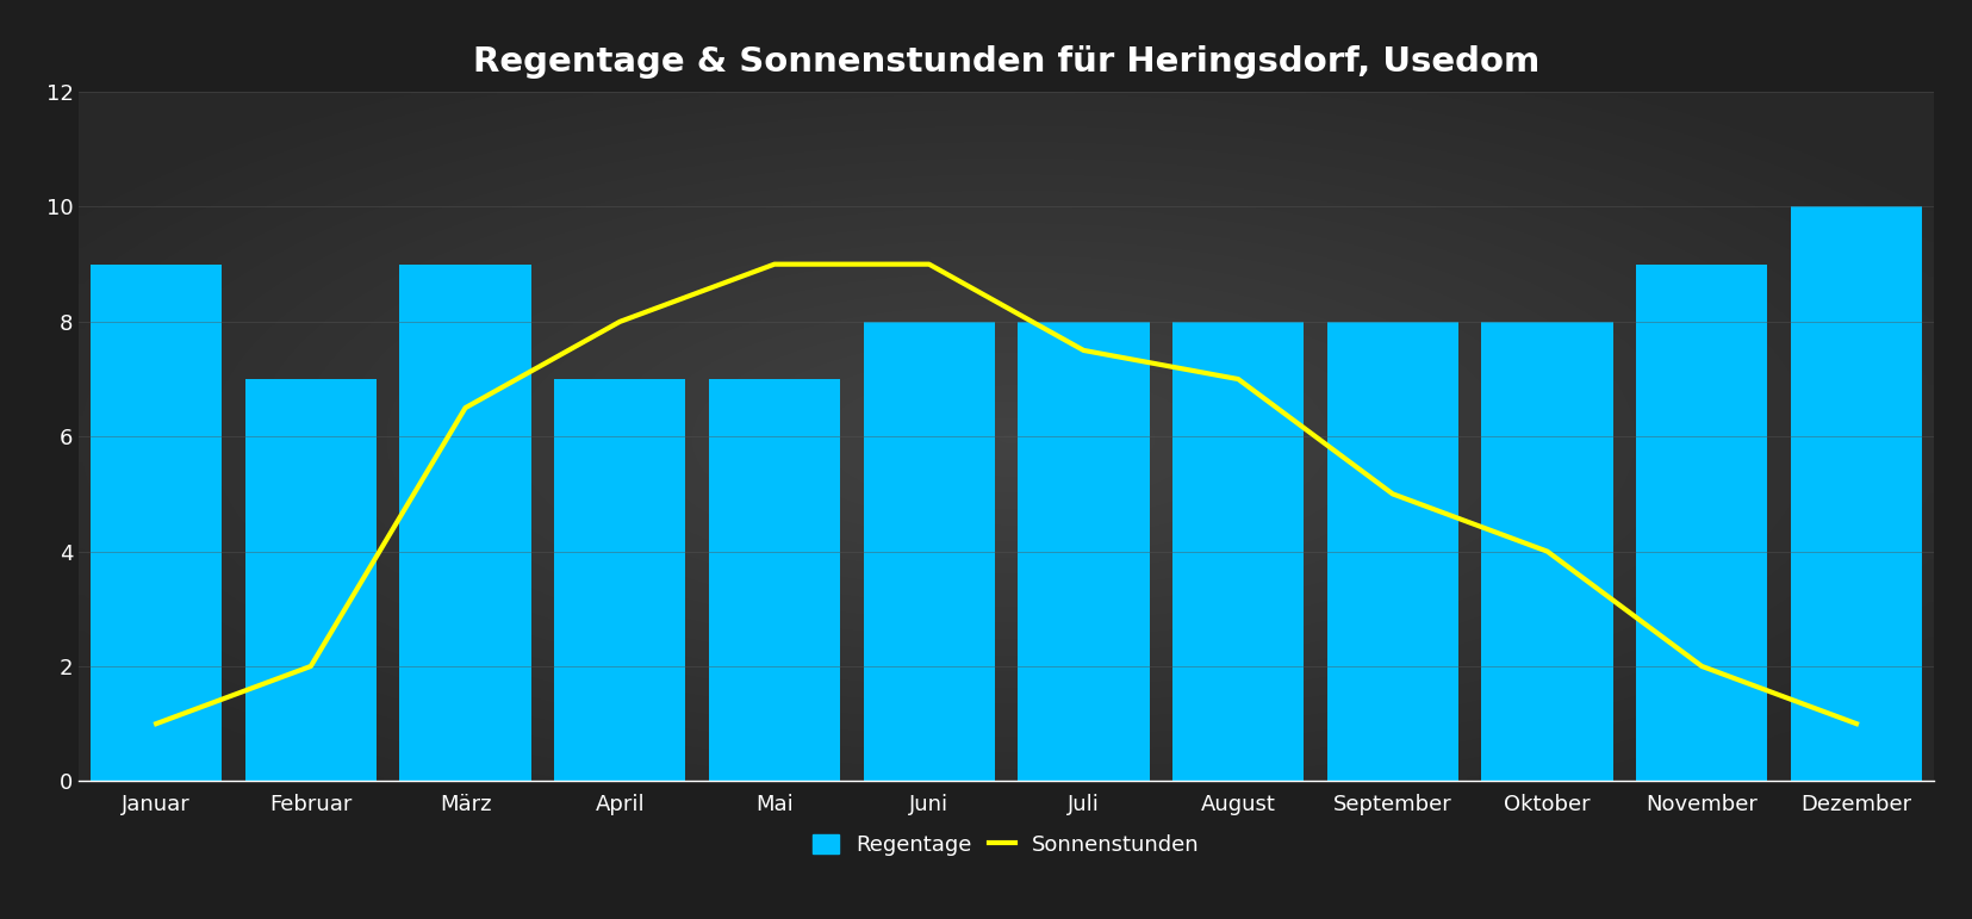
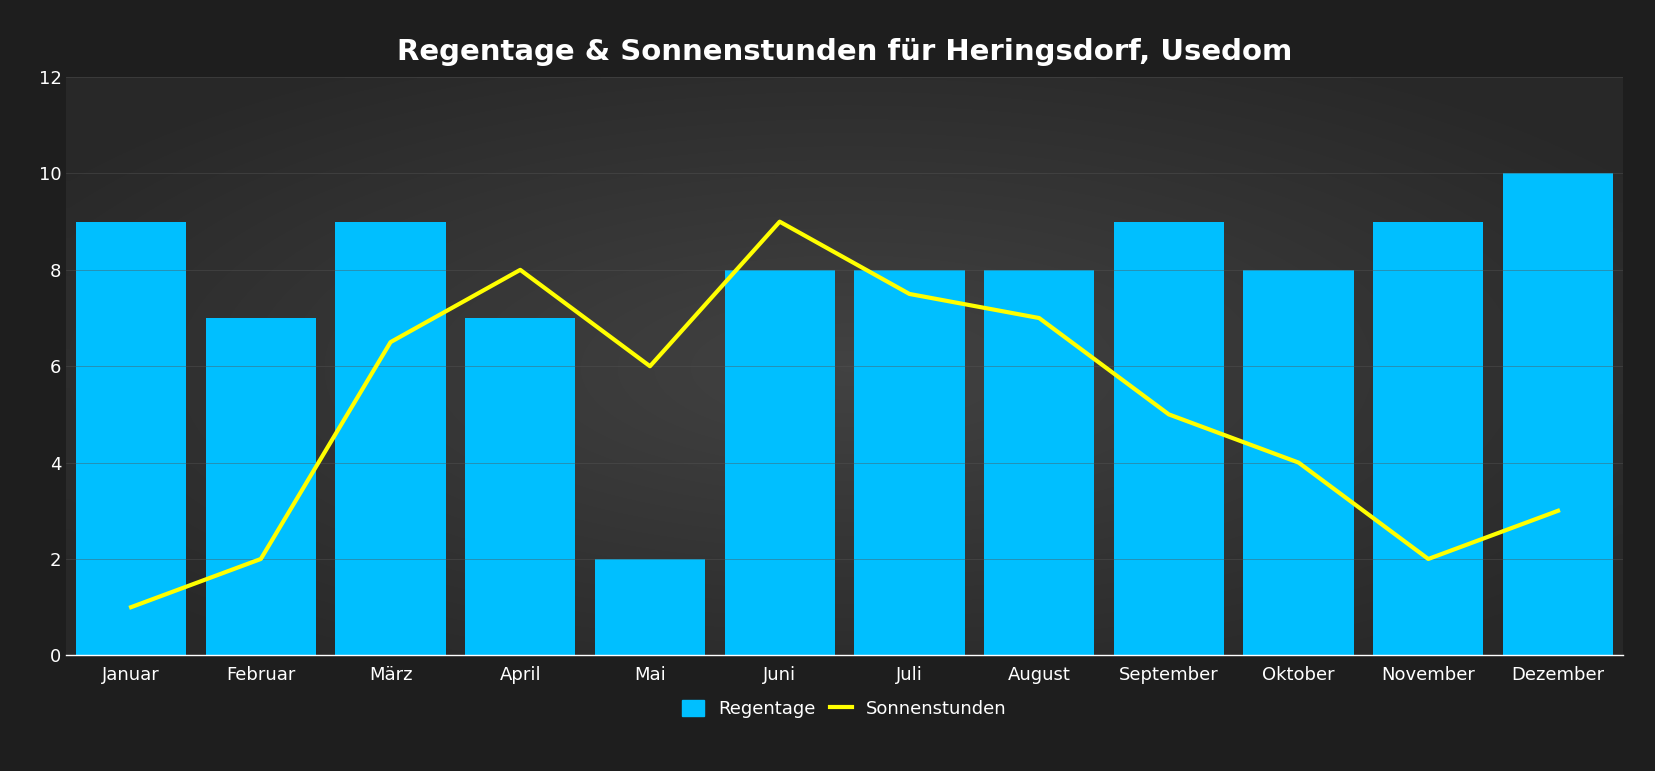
Regentage/Mai: 7 -> 2
Sonnenstunden/Mai: 9.0 -> 6.0
Regentage/September: 8 -> 9
Sonnenstunden/Dezember: 1.0 -> 3.0
